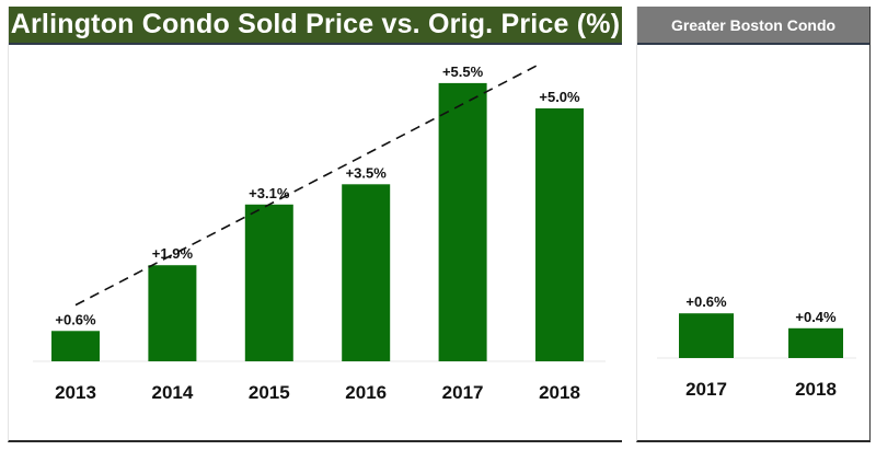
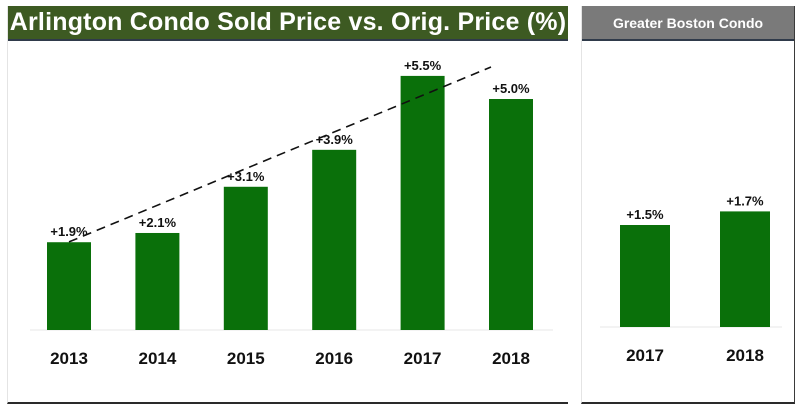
Arlington Condo Sold Price vs. Orig. Price (%)/2013: +0.6% -> +1.9%
Arlington Condo Sold Price vs. Orig. Price (%)/2014: +1.9% -> +2.1%
Arlington Condo Sold Price vs. Orig. Price (%)/2016: +3.5% -> +3.9%
Greater Boston Condo/2017: +0.6% -> +1.5%
Greater Boston Condo/2018: +0.4% -> +1.7%
